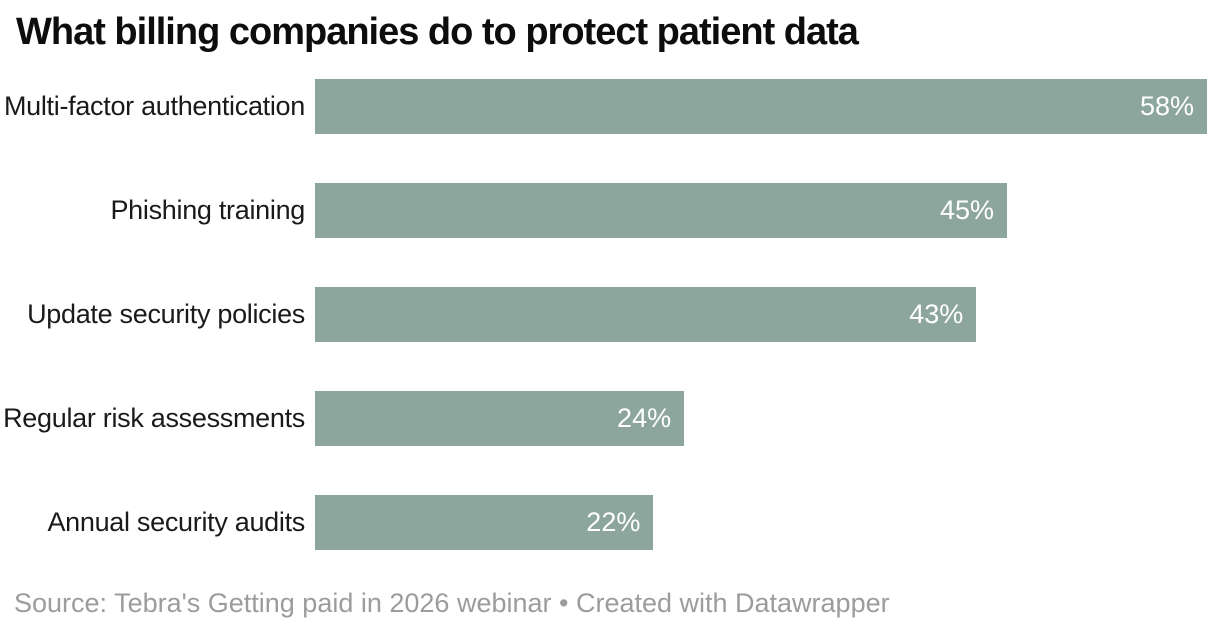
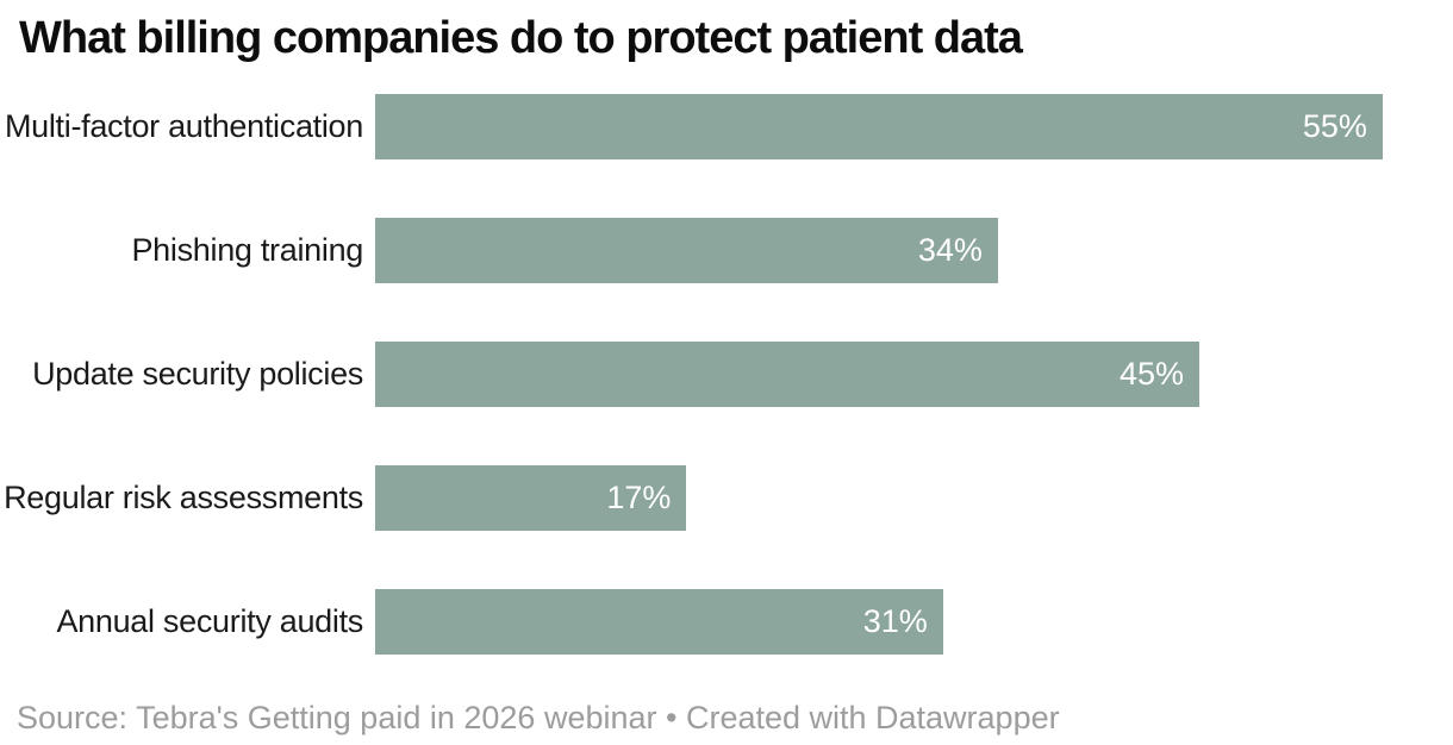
Multi-factor authentication: 58% -> 55%
Phishing training: 45% -> 34%
Update security policies: 43% -> 45%
Regular risk assessments: 24% -> 17%
Annual security audits: 22% -> 31%
